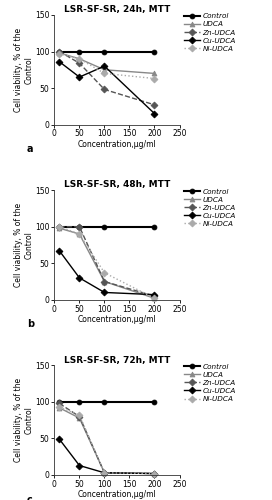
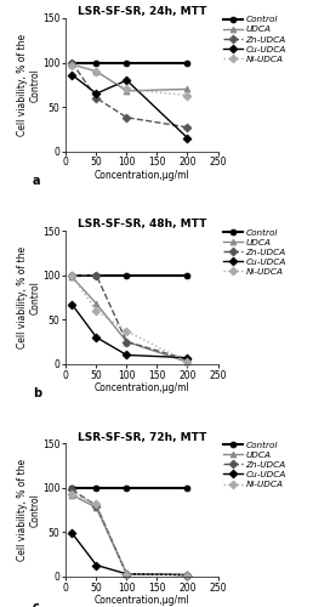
LSR-SF-SR, 24h, MTT/Zn-UDCA/50: 84 -> 60
LSR-SF-SR, 24h, MTT/UDCA/100: 75 -> 68
LSR-SF-SR, 24h, MTT/Zn-UDCA/100: 48 -> 38
LSR-SF-SR, 48h, MTT/UDCA/50: 90 -> 68
LSR-SF-SR, 48h, MTT/Ni-UDCA/50: 90 -> 60
